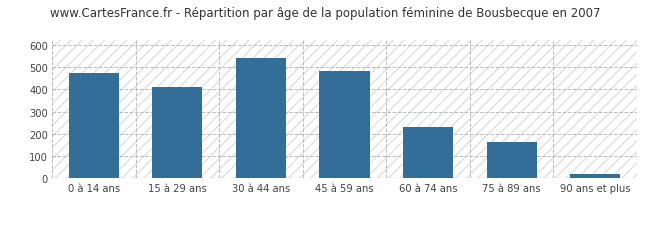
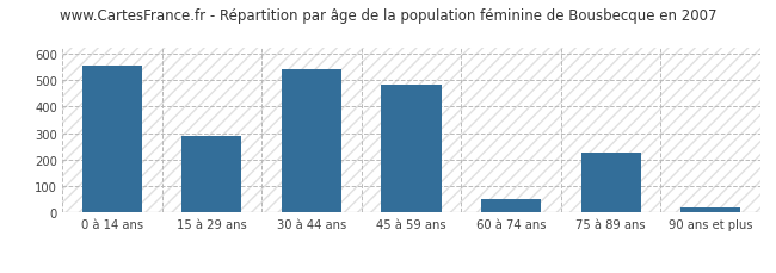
0 à 14 ans: 472 -> 555
15 à 29 ans: 411 -> 290
60 à 74 ans: 233 -> 50
75 à 89 ans: 164 -> 225
